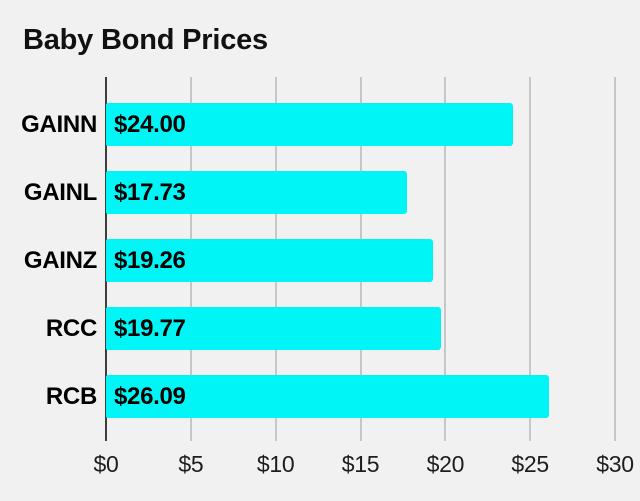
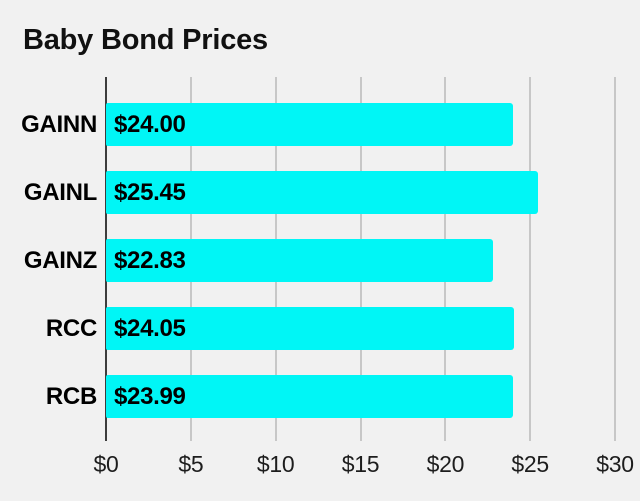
GAINL: $17.73 -> $25.45
GAINZ: $19.26 -> $22.83
RCC: $19.77 -> $24.05
RCB: $26.09 -> $23.99
